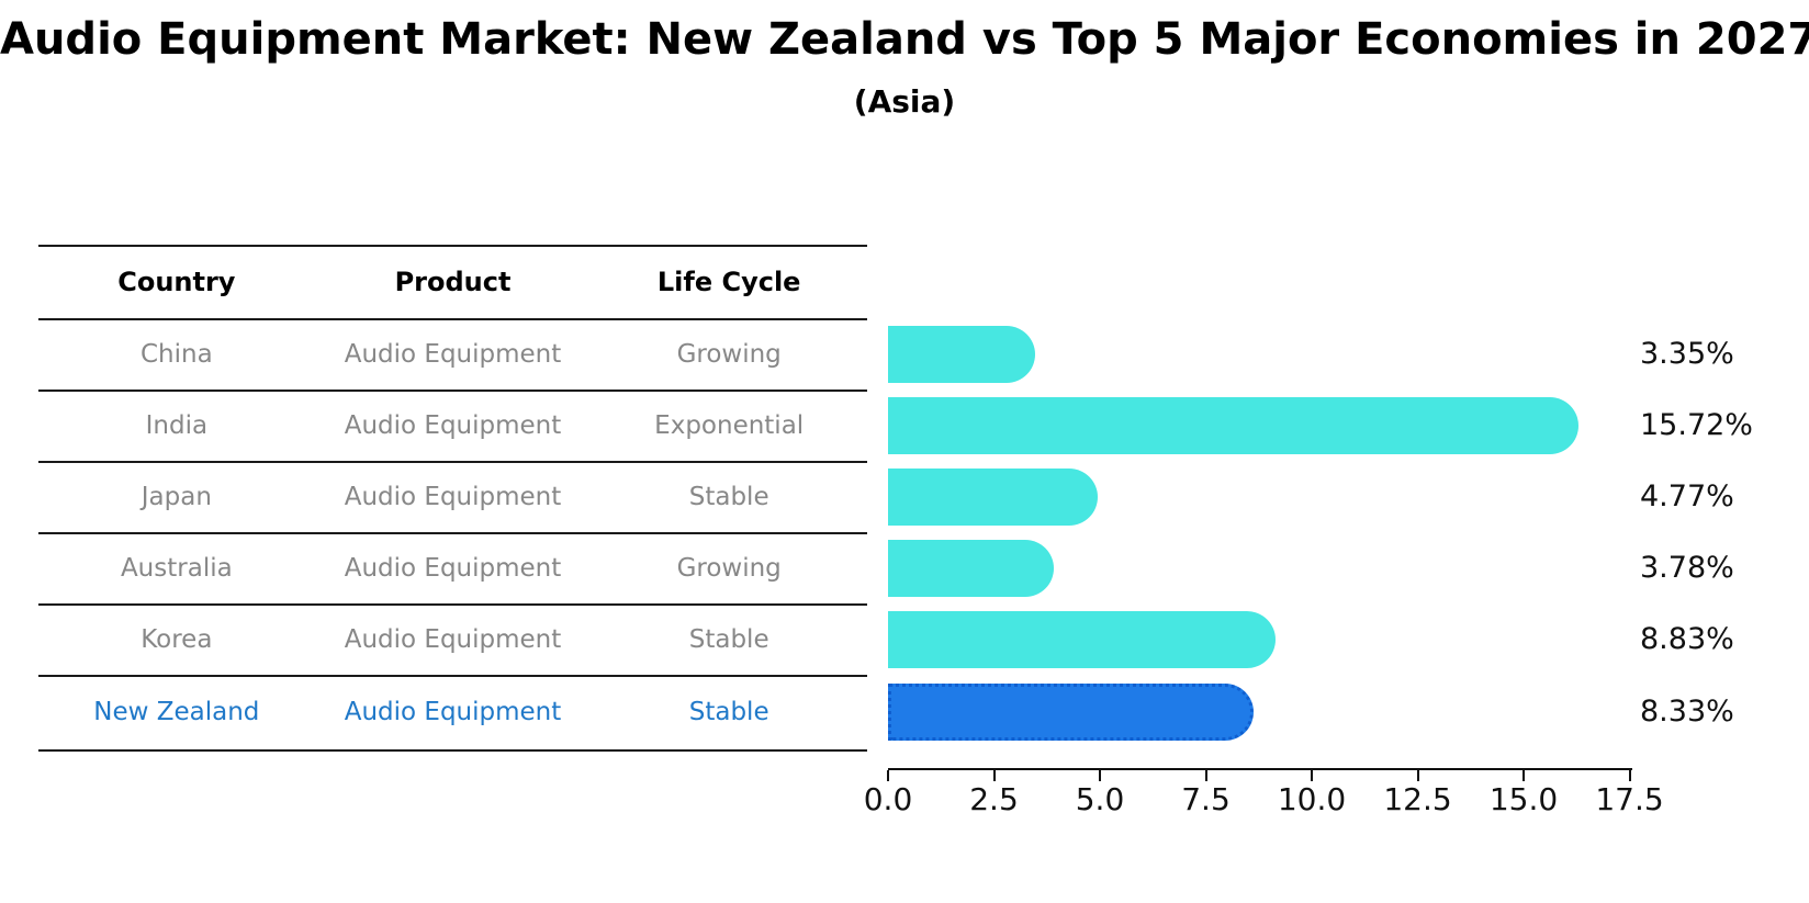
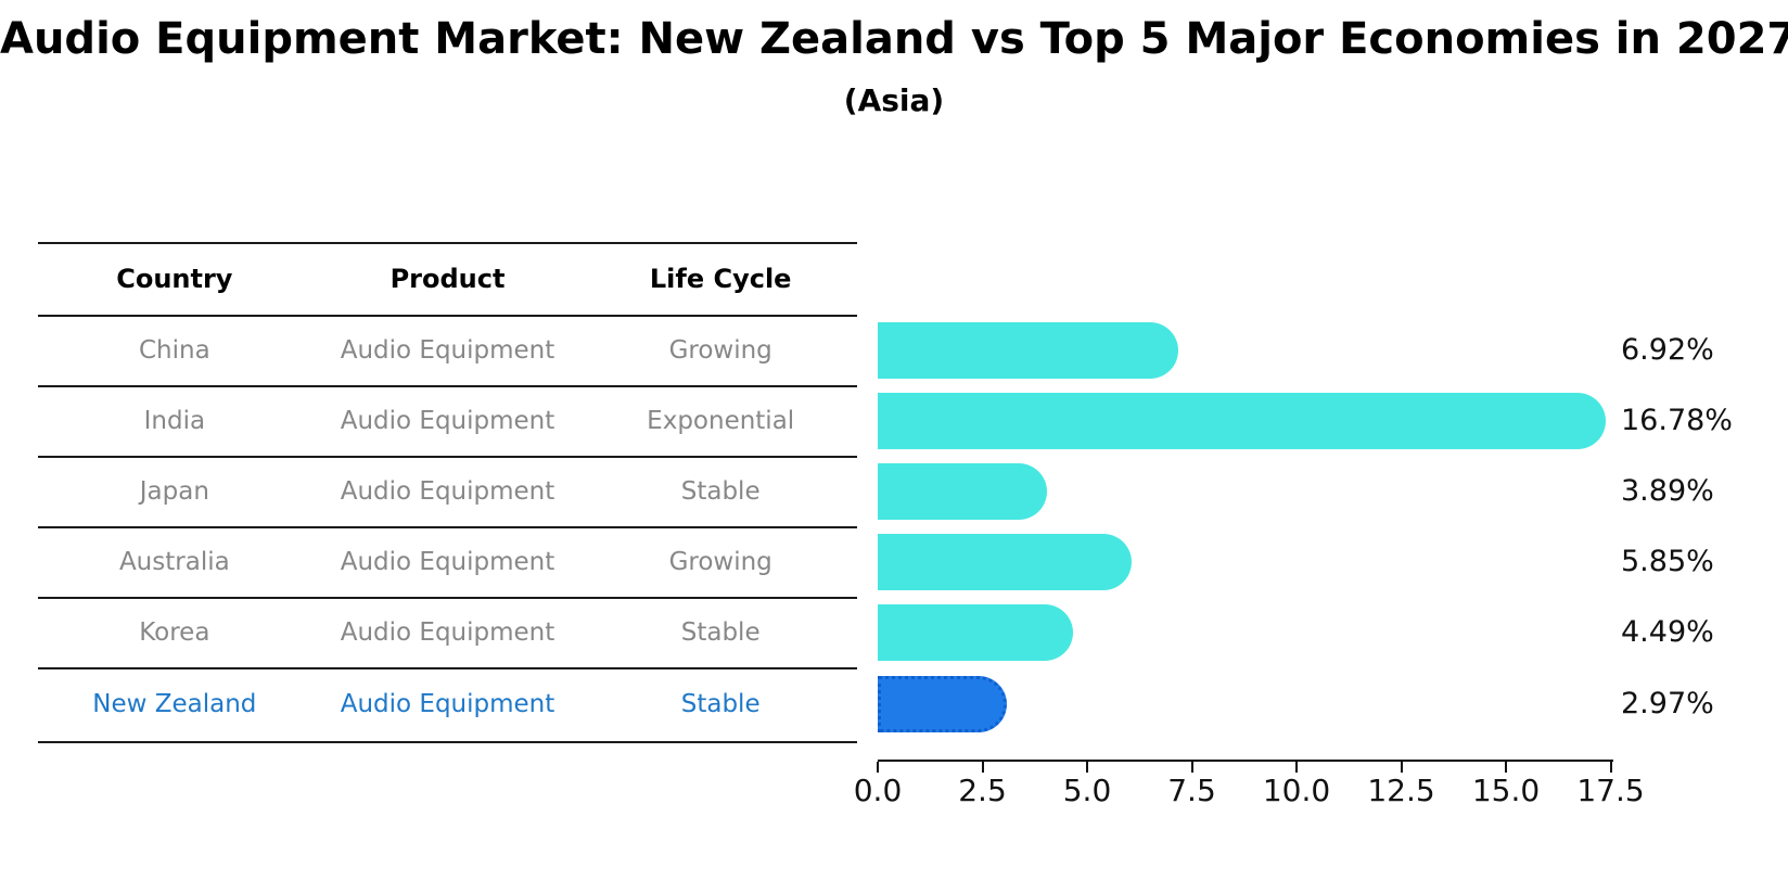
China: 3.35% -> 6.92%
India: 15.72% -> 16.78%
Japan: 4.77% -> 3.89%
Australia: 3.78% -> 5.85%
Korea: 8.83% -> 4.49%
New Zealand: 8.33% -> 2.97%
